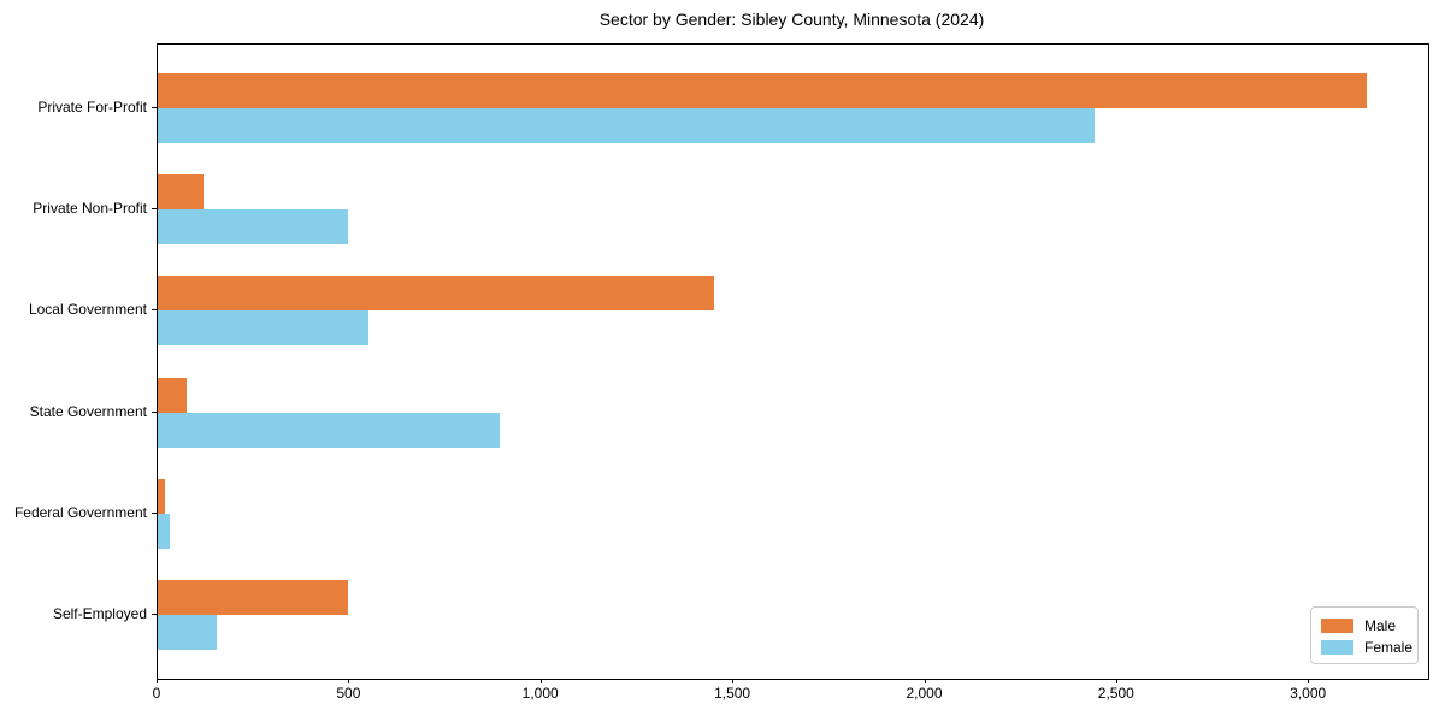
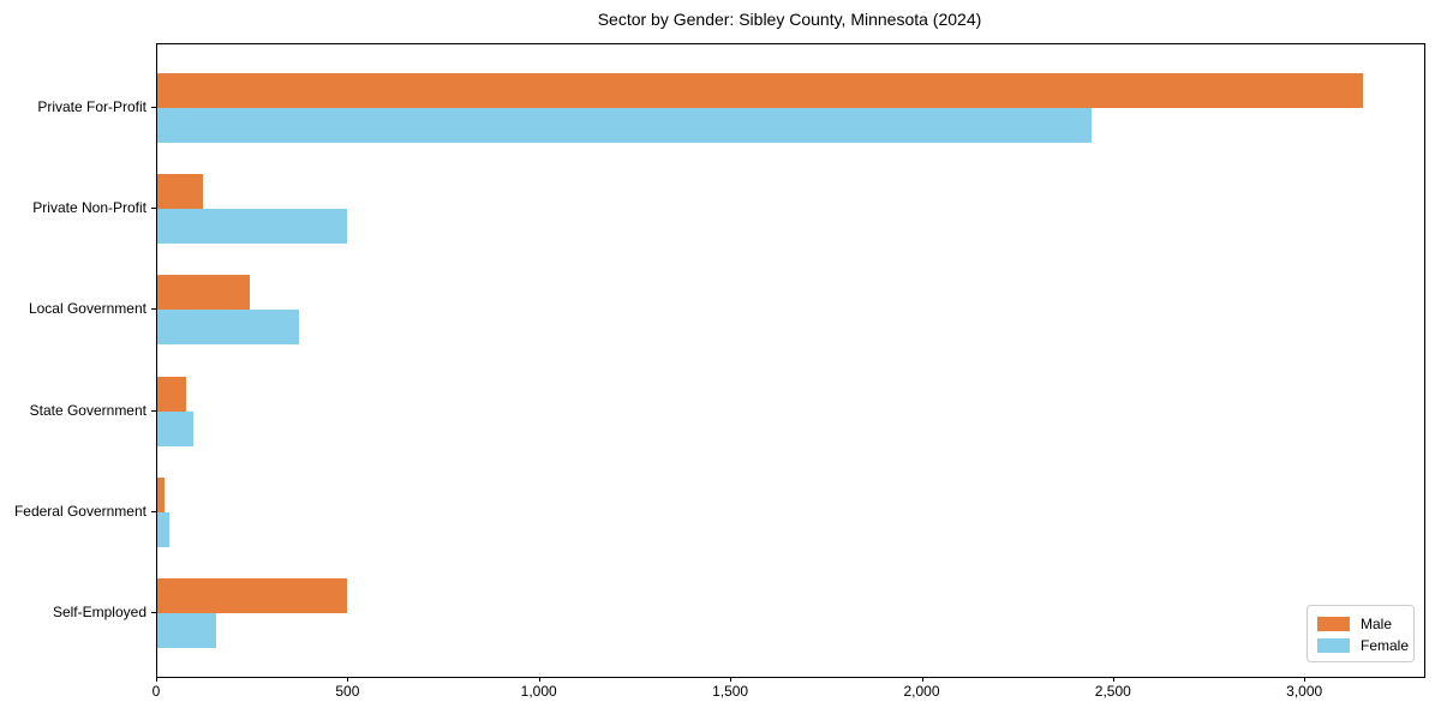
Male/Local Government: 1450 -> 240
Female/Local Government: 550 -> 370
Female/State Government: 890 -> 100
